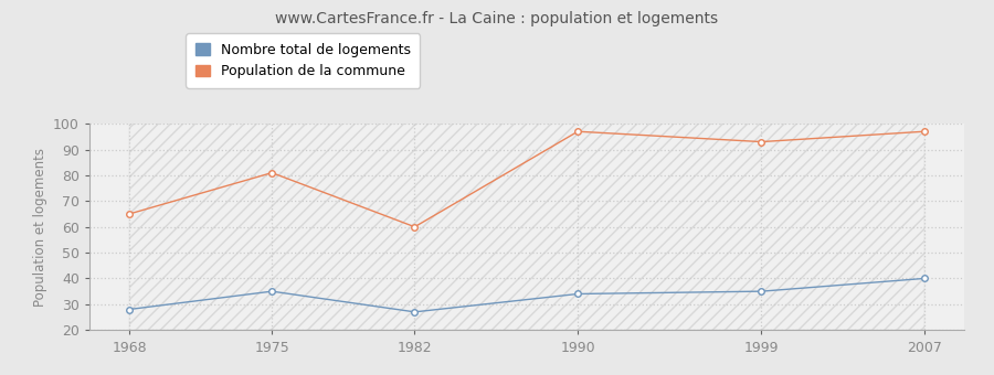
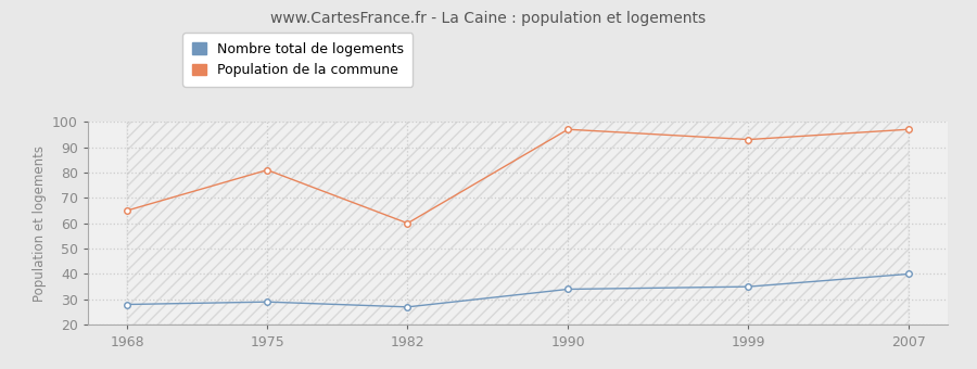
Nombre total de logements/1975: 35 -> 29
